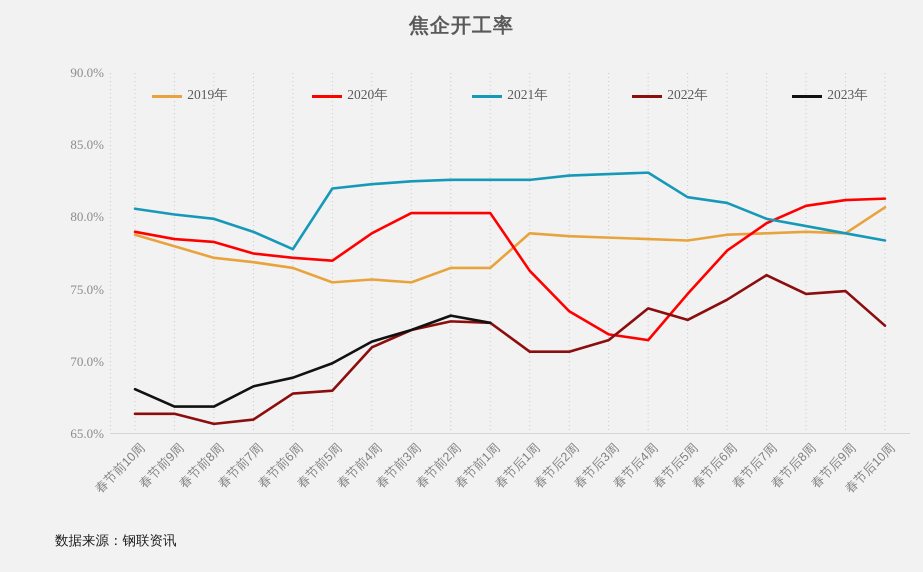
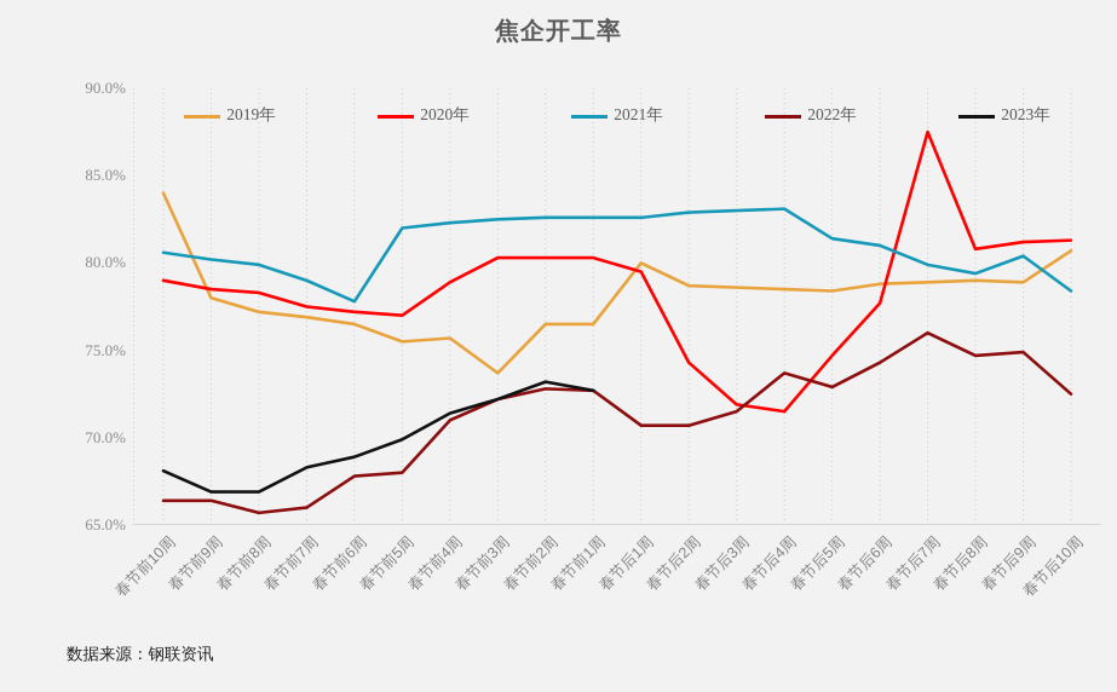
2019年/春节前10周: 78.8% -> 84.0%
2019年/春节前3周: 75.5% -> 73.7%
2019年/春节后1周: 78.9% -> 80.0%
2020年/春节后1周: 76.3% -> 79.5%
2020年/春节后2周: 73.5% -> 74.3%
2020年/春节后7周: 79.6% -> 87.5%
2021年/春节后9周: 78.9% -> 80.4%
